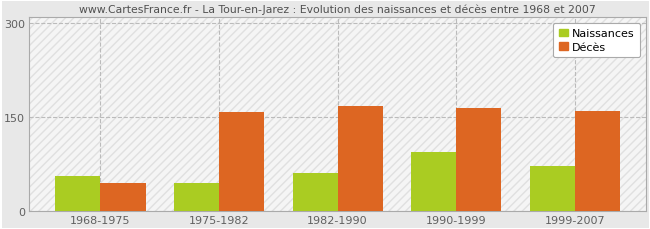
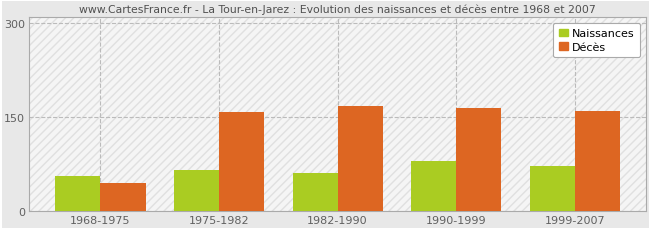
Naissances/1975-1982: 44 -> 65
Naissances/1990-1999: 94 -> 80
